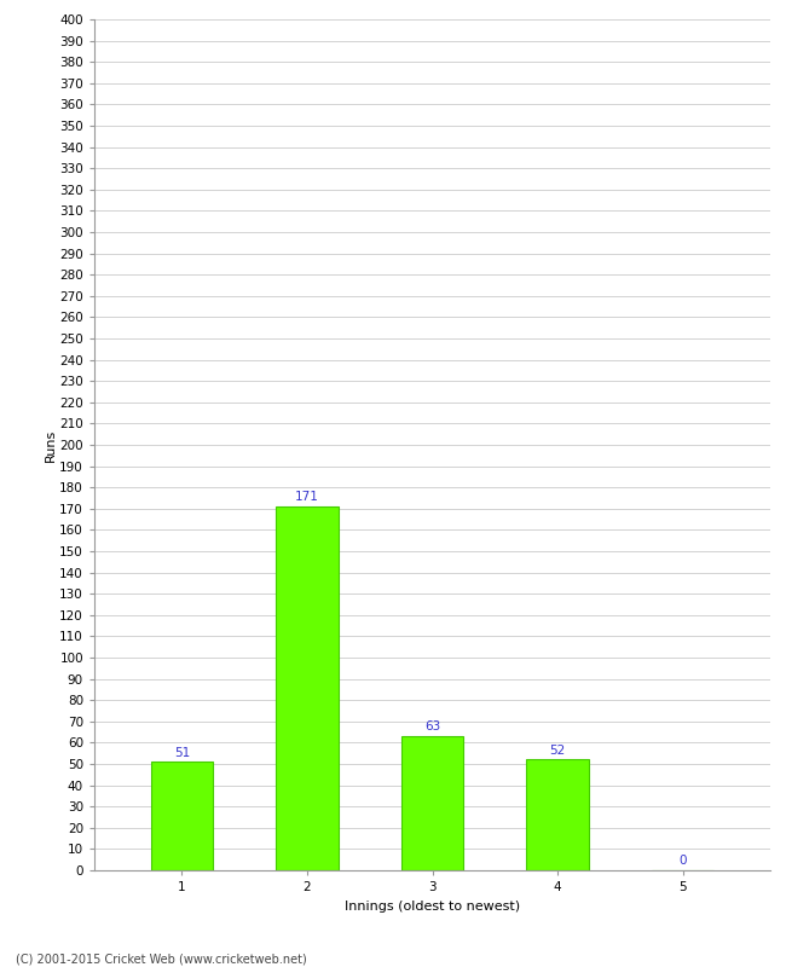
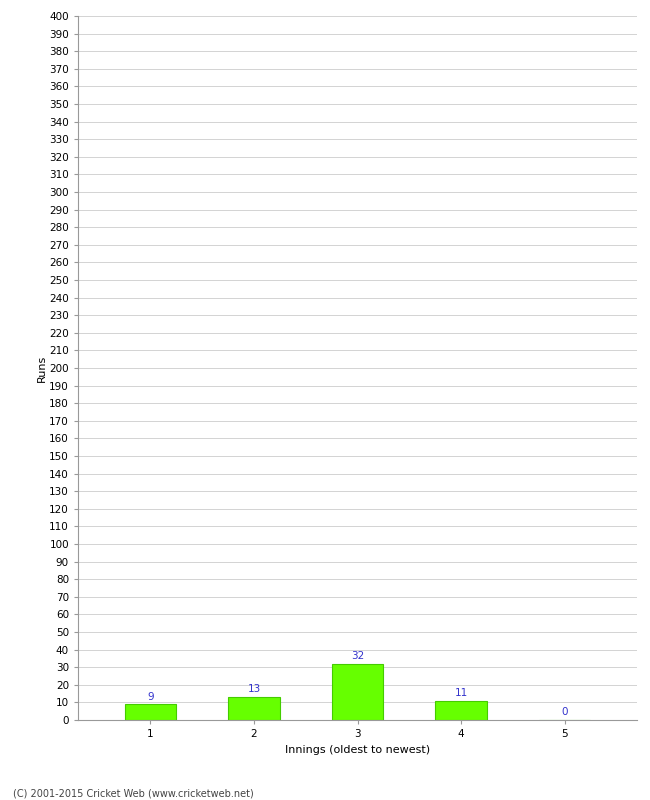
1: 51 -> 9
2: 171 -> 13
3: 63 -> 32
4: 52 -> 11
